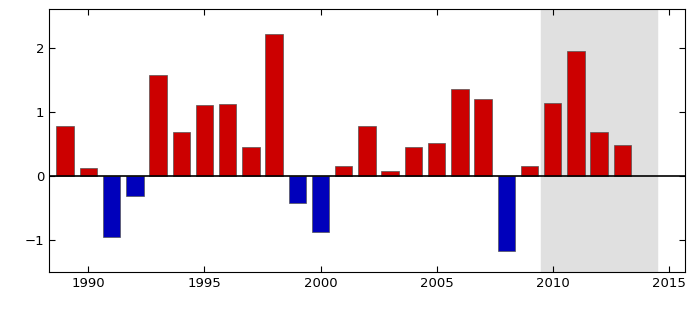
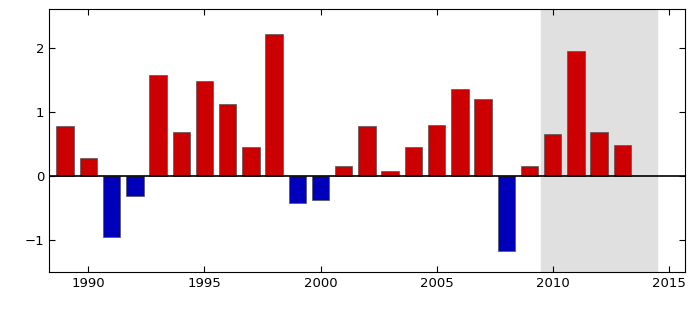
1990: 0.12 -> 0.28
1995: 1.10 -> 1.48
2000: -0.88 -> -0.38
2005: 0.52 -> 0.80
2010: 1.14 -> 0.65
